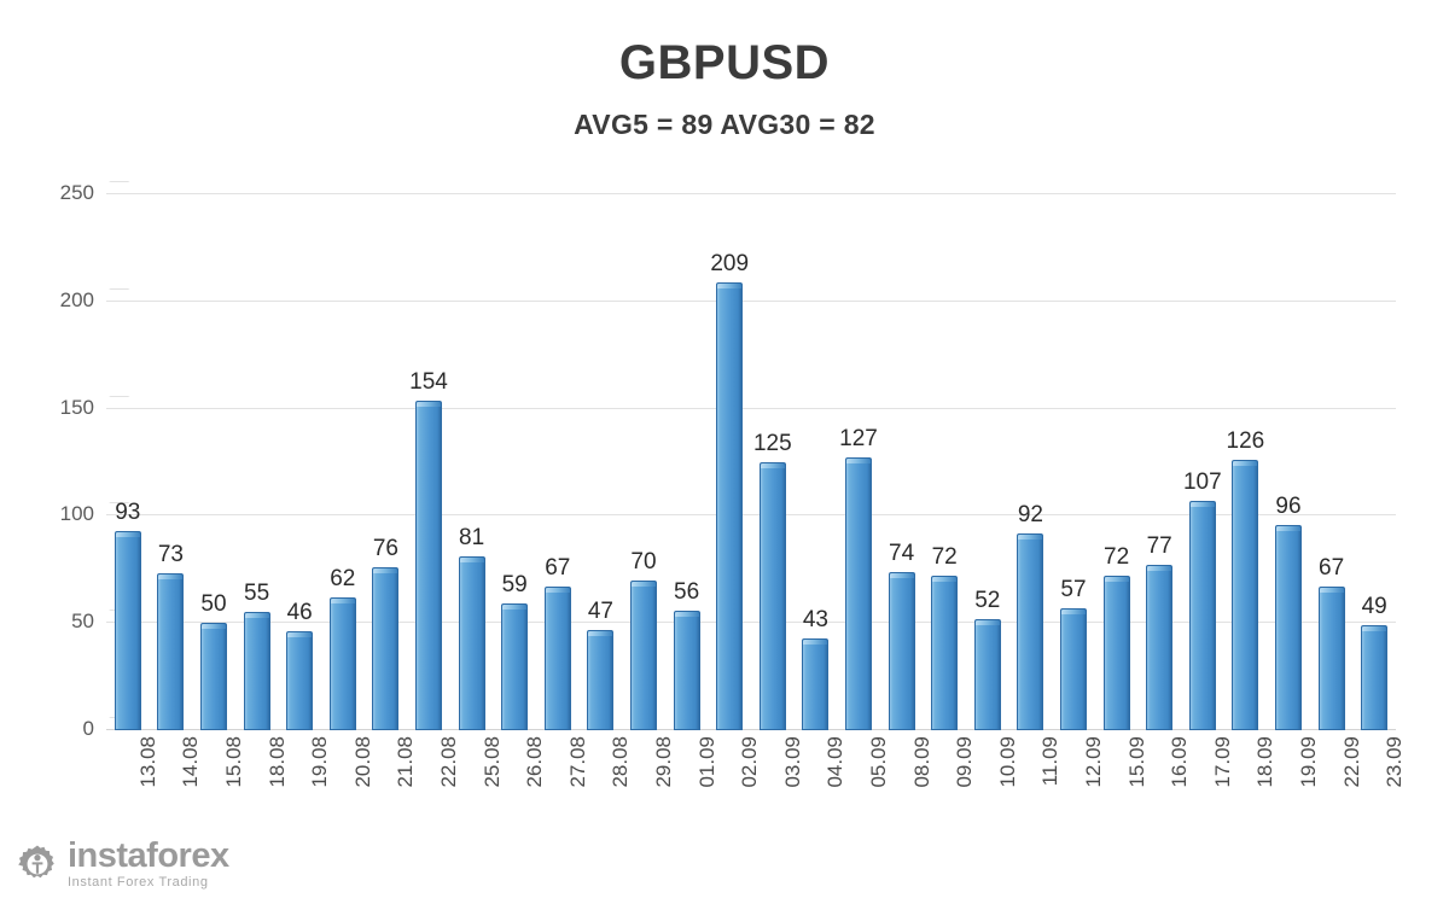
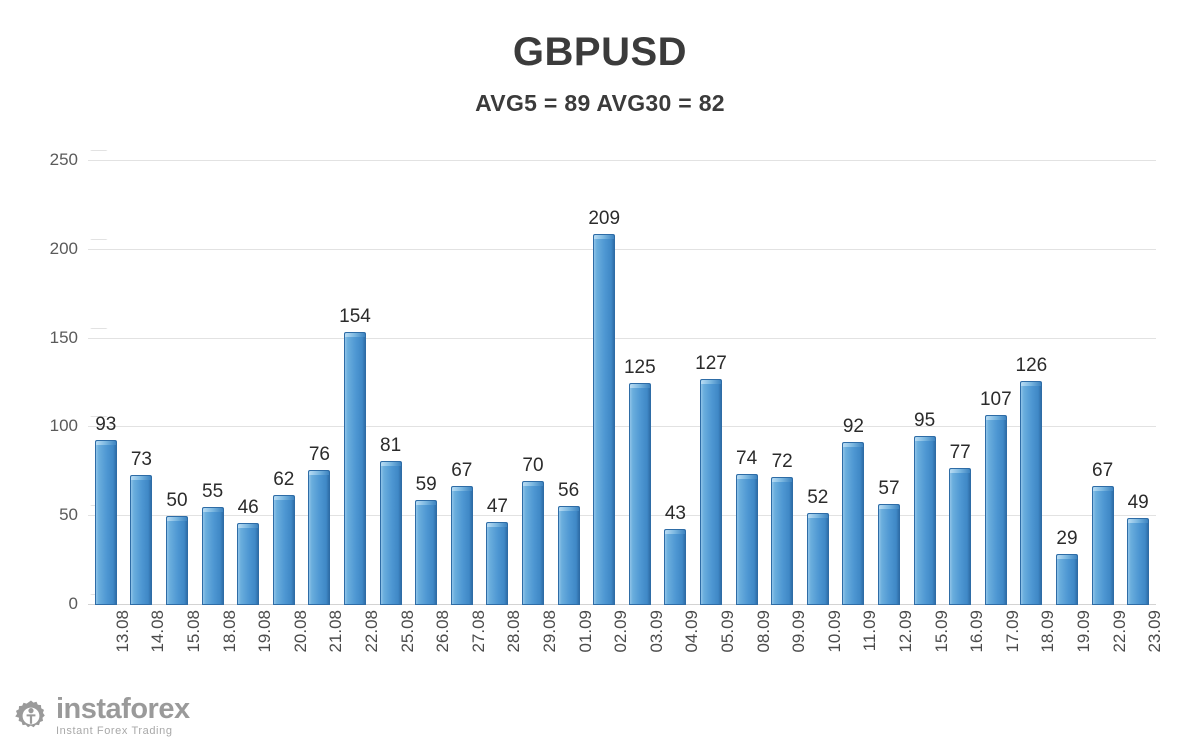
15.09: 72 -> 95
19.09: 96 -> 29
